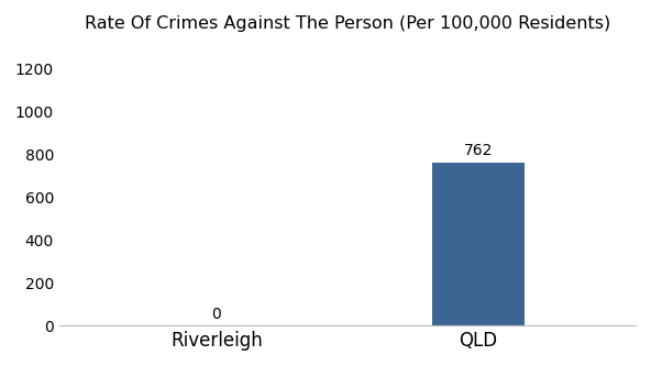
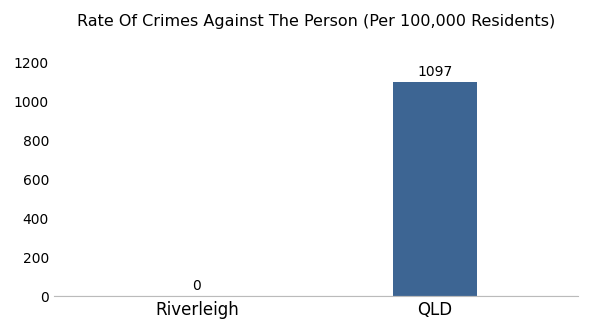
QLD: 762 -> 1097
